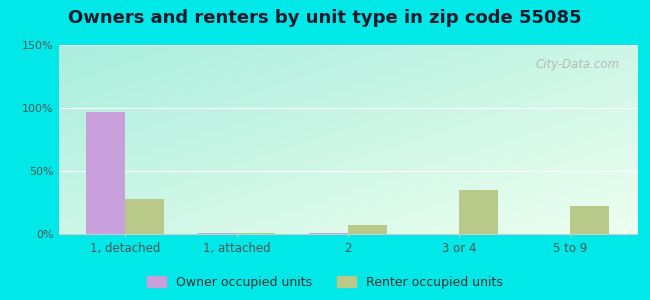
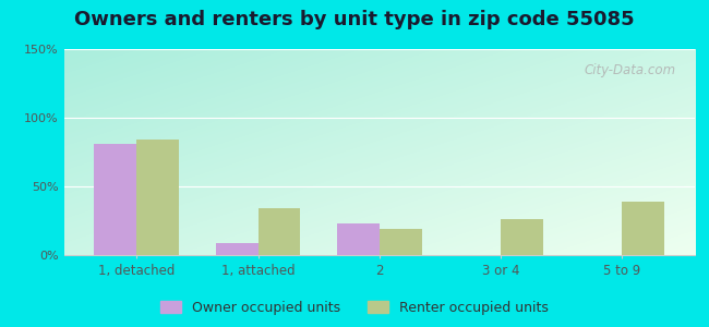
Owner occupied units/1, detached: 97% -> 81%
Renter occupied units/1, detached: 28% -> 84%
Owner occupied units/1, attached: 1% -> 9%
Renter occupied units/1, attached: 1% -> 34%
Owner occupied units/2: 0% -> 23%
Renter occupied units/2: 7% -> 19%
Renter occupied units/3 or 4: 35% -> 26%
Renter occupied units/5 to 9: 22% -> 39%
